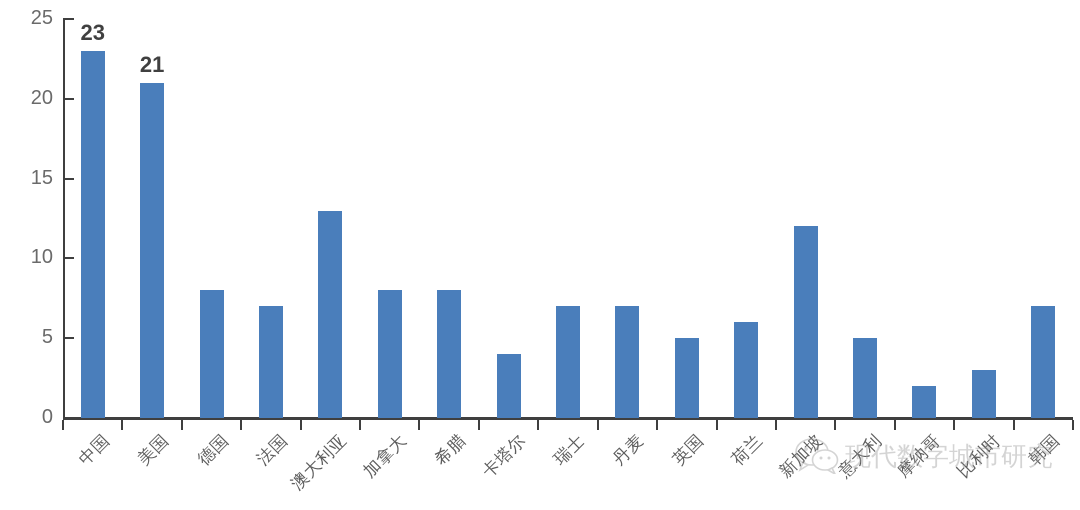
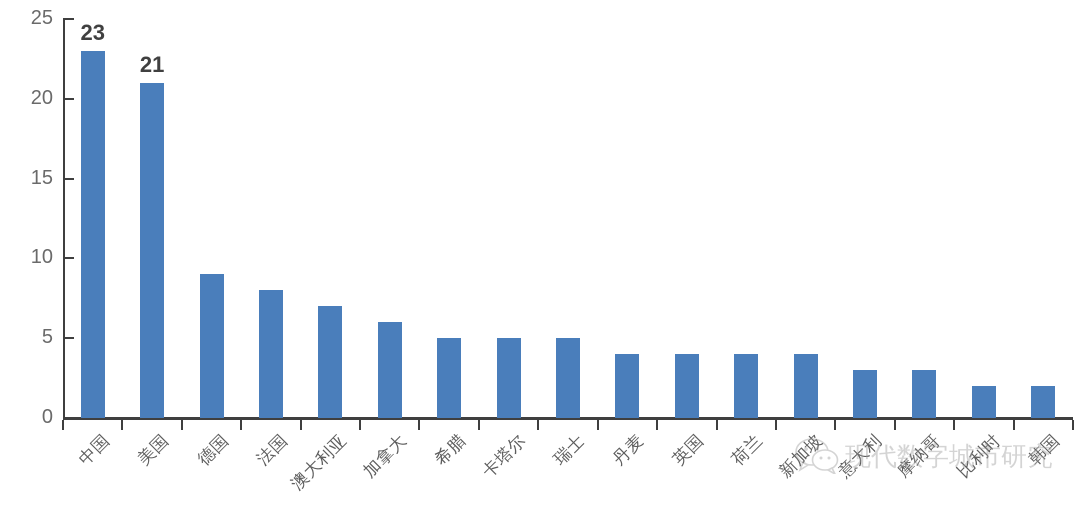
德国: 8 -> 9
法国: 7 -> 8
澳大利亚: 13 -> 7
加拿大: 8 -> 6
希腊: 8 -> 5
卡塔尔: 4 -> 5
瑞士: 7 -> 5
丹麦: 7 -> 4
英国: 5 -> 4
荷兰: 6 -> 4
新加坡: 12 -> 4
意大利: 5 -> 3
摩纳哥: 2 -> 3
比利时: 3 -> 2
韩国: 7 -> 2
